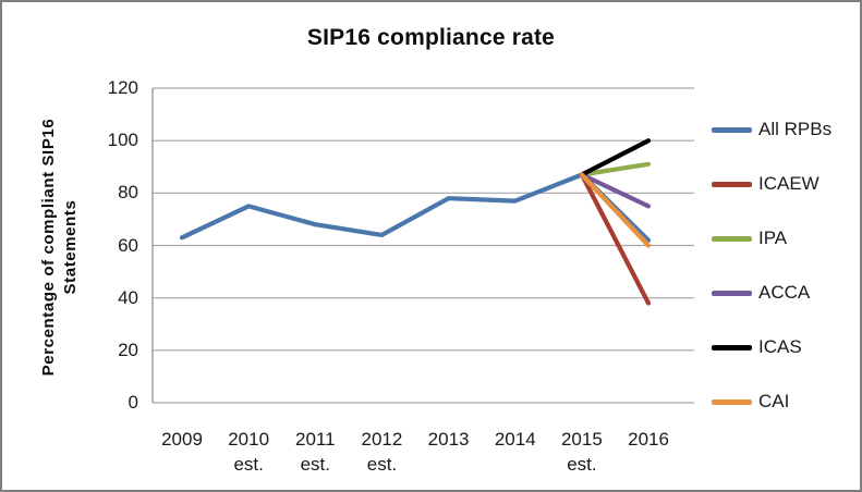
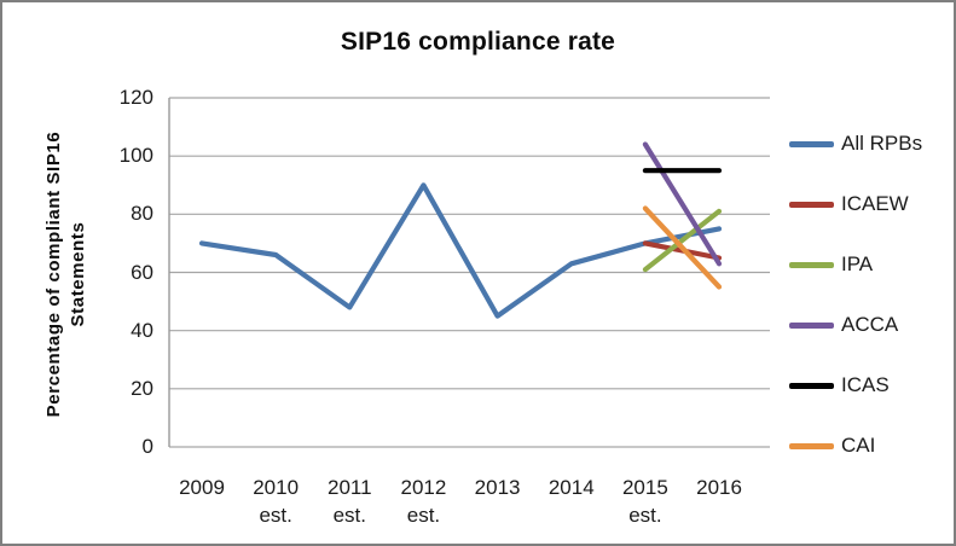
All RPBs/2009: 63 -> 70
All RPBs/2010 est.: 75 -> 66
All RPBs/2011 est.: 68 -> 48
All RPBs/2012 est.: 64 -> 90
All RPBs/2013: 78 -> 45
All RPBs/2014: 77 -> 63
All RPBs/2015 est.: 87 -> 70
ICAEW/2015 est.: 87 -> 70
IPA/2015 est.: 87 -> 61
ACCA/2015 est.: 87 -> 104
ICAS/2015 est.: 87 -> 95
CAI/2015 est.: 87 -> 82
All RPBs/2016: 62 -> 75
ICAEW/2016: 38 -> 65
IPA/2016: 91 -> 81
ACCA/2016: 75 -> 63
ICAS/2016: 100 -> 95
CAI/2016: 60 -> 55
